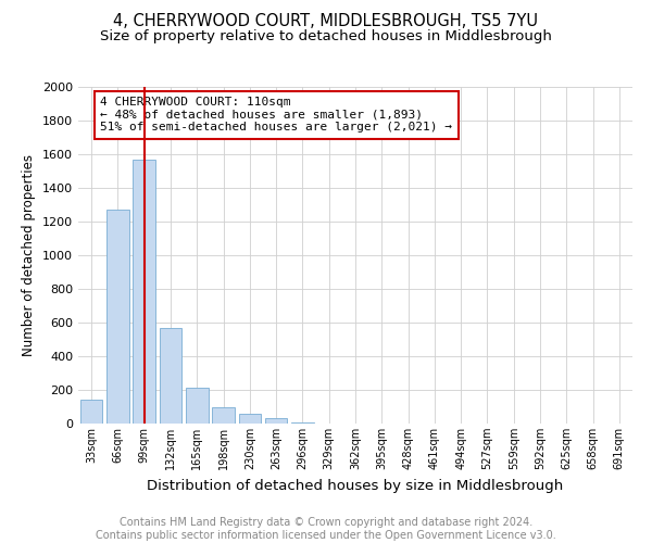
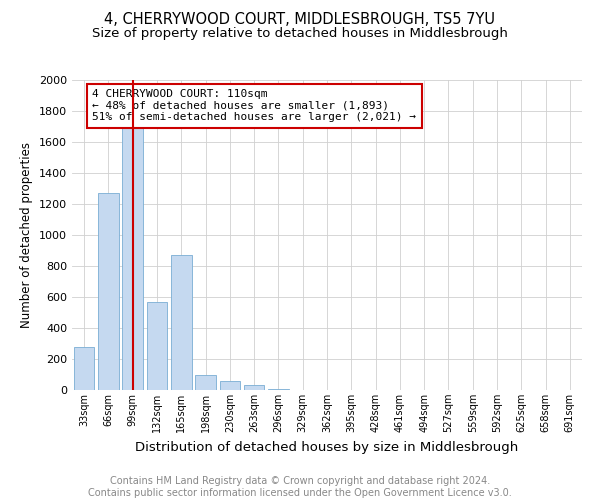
33sqm: 140 -> 280
99sqm: 1570 -> 1690
165sqm: 220 -> 870
